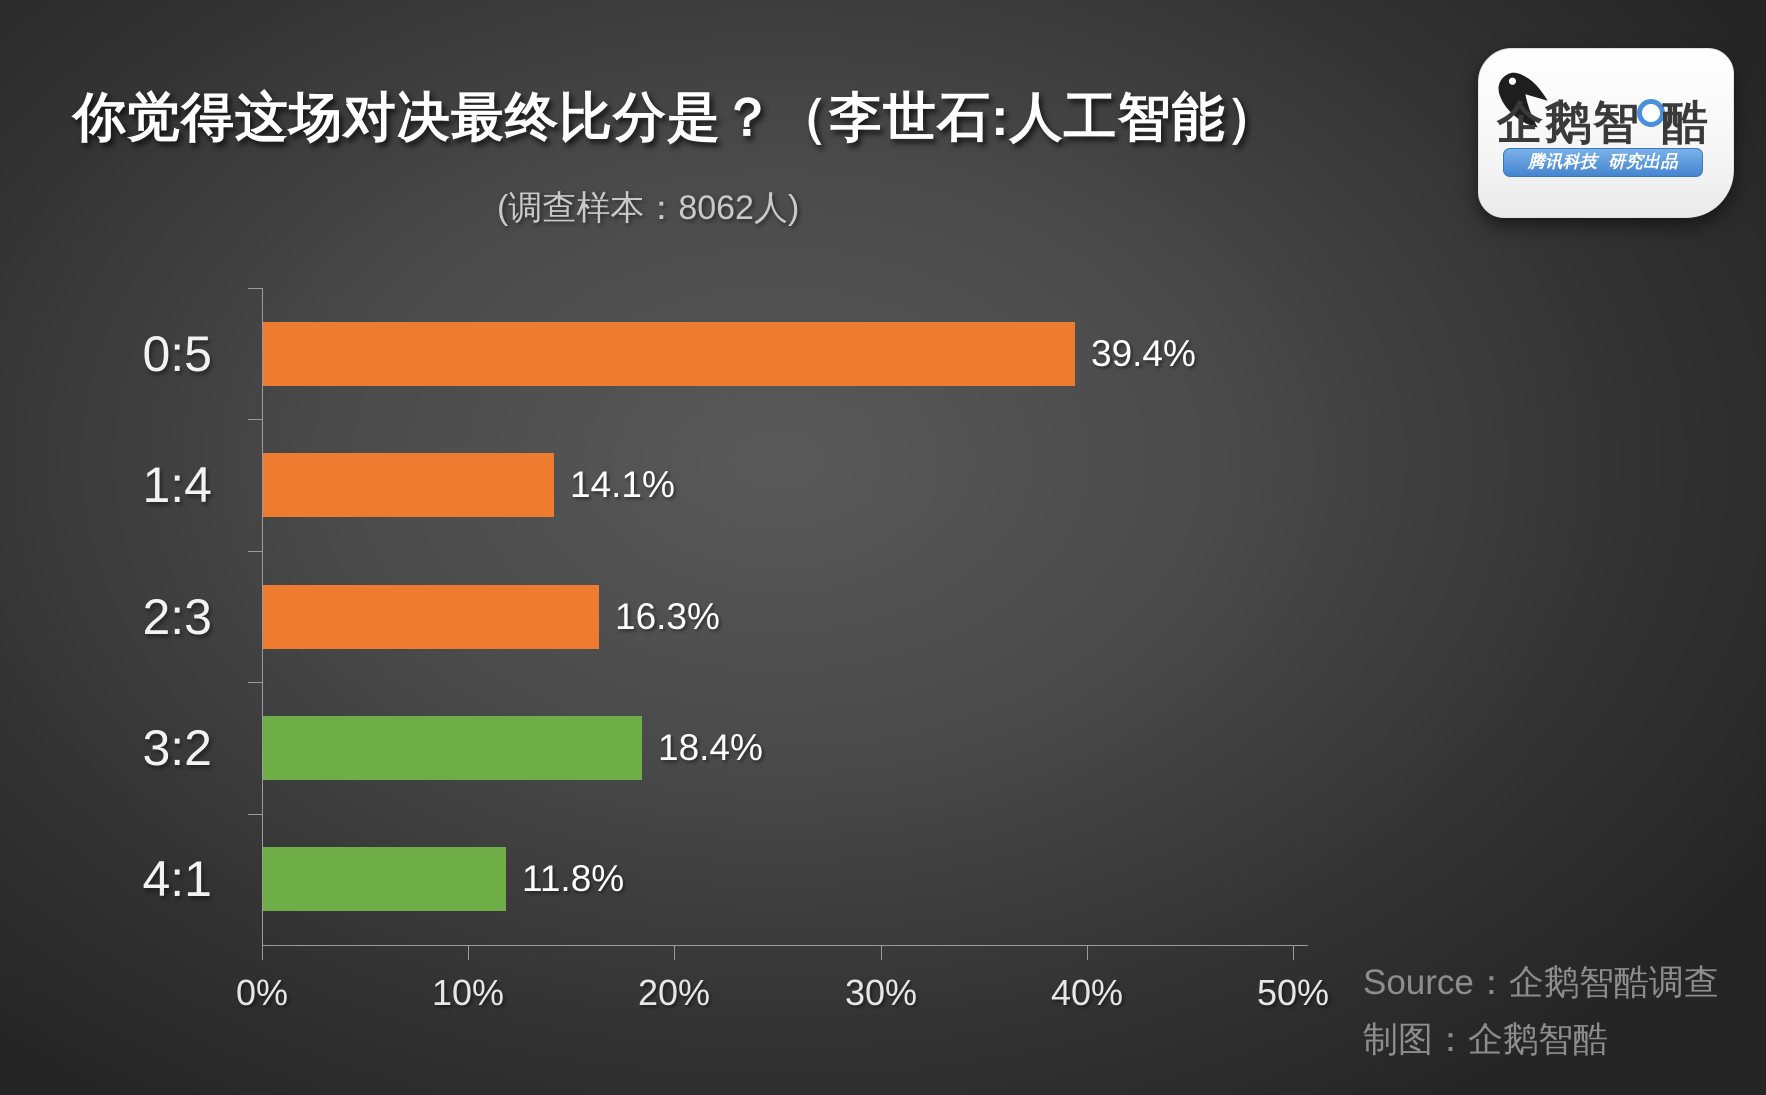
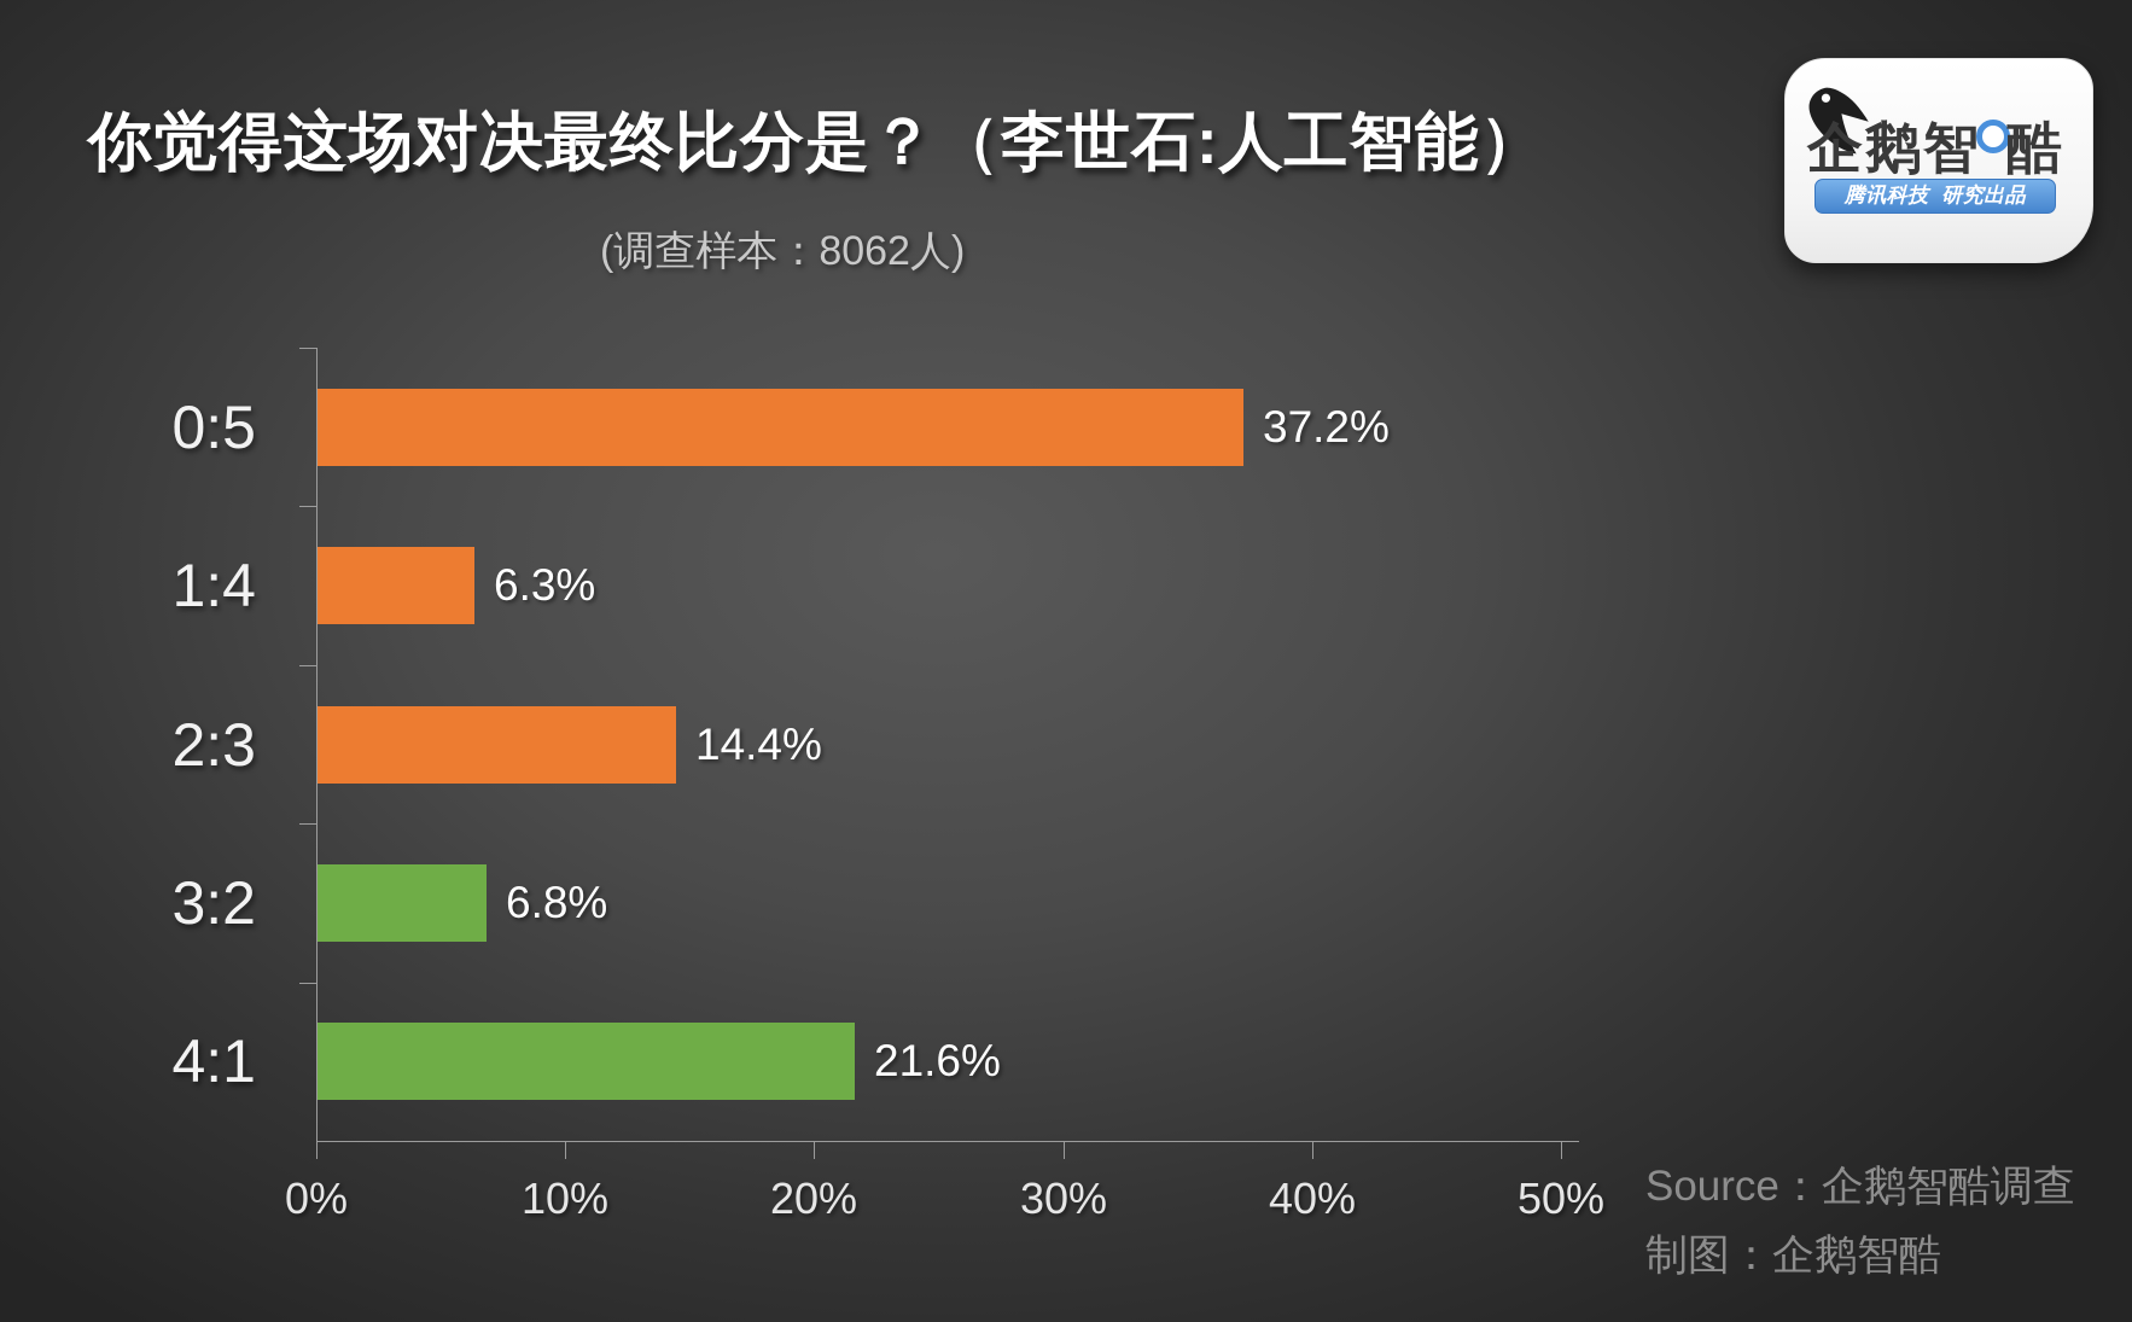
0:5: 39.4% -> 37.2%
1:4: 14.1% -> 6.3%
2:3: 16.3% -> 14.4%
3:2: 18.4% -> 6.8%
4:1: 11.8% -> 21.6%
